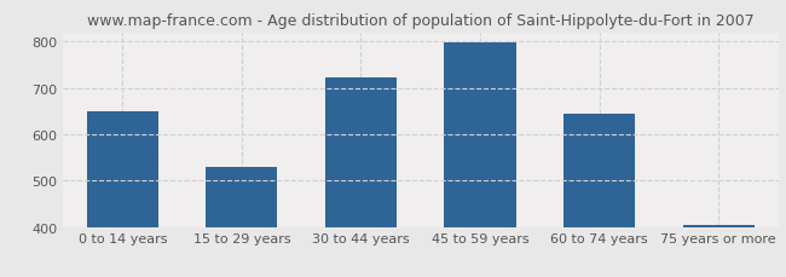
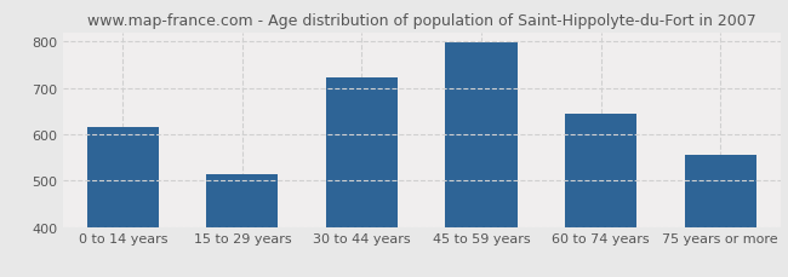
0 to 14 years: 650 -> 615
15 to 29 years: 530 -> 515
75 years or more: 403 -> 555
